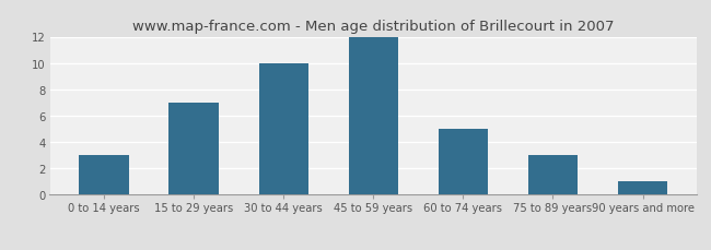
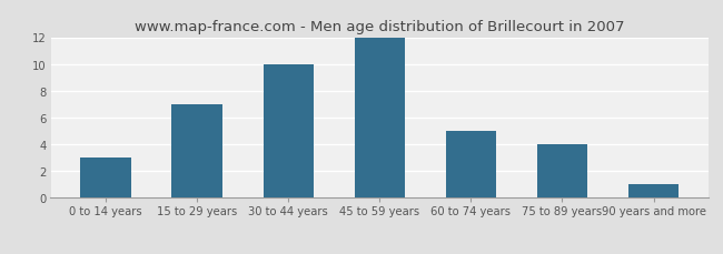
75 to 89 years: 3 -> 4
